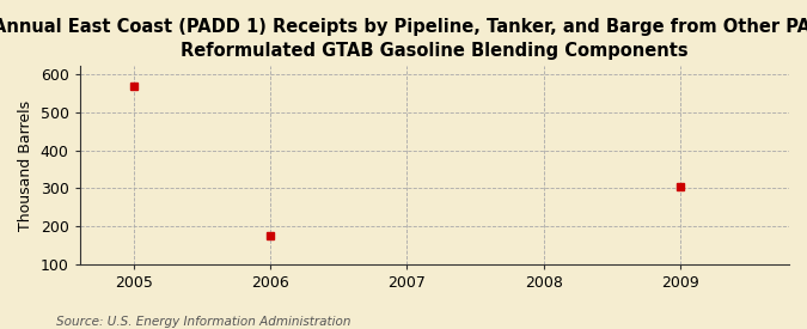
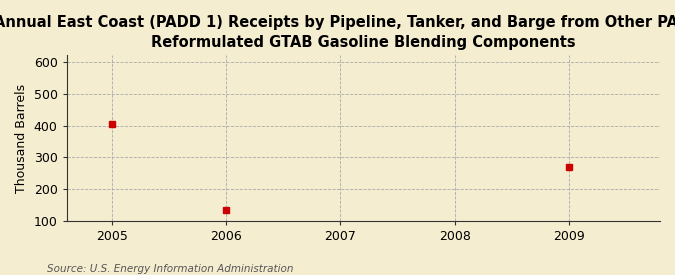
2005: 567 -> 405
2006: 176 -> 135
2009: 305 -> 270
